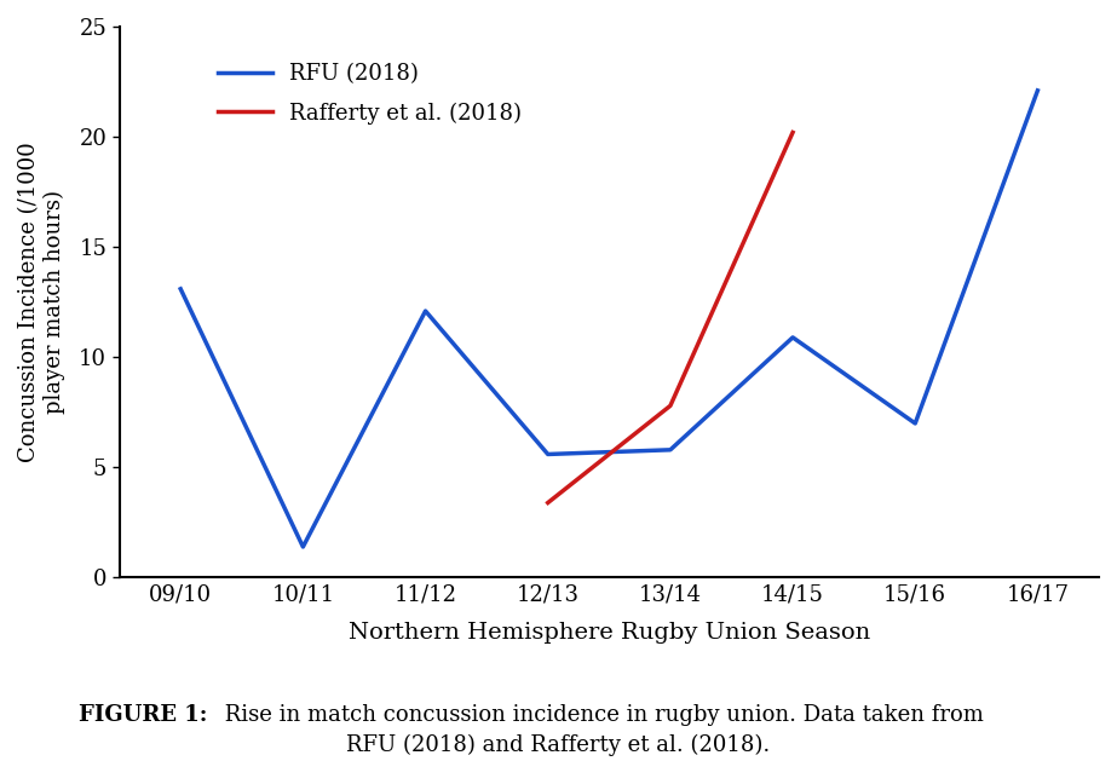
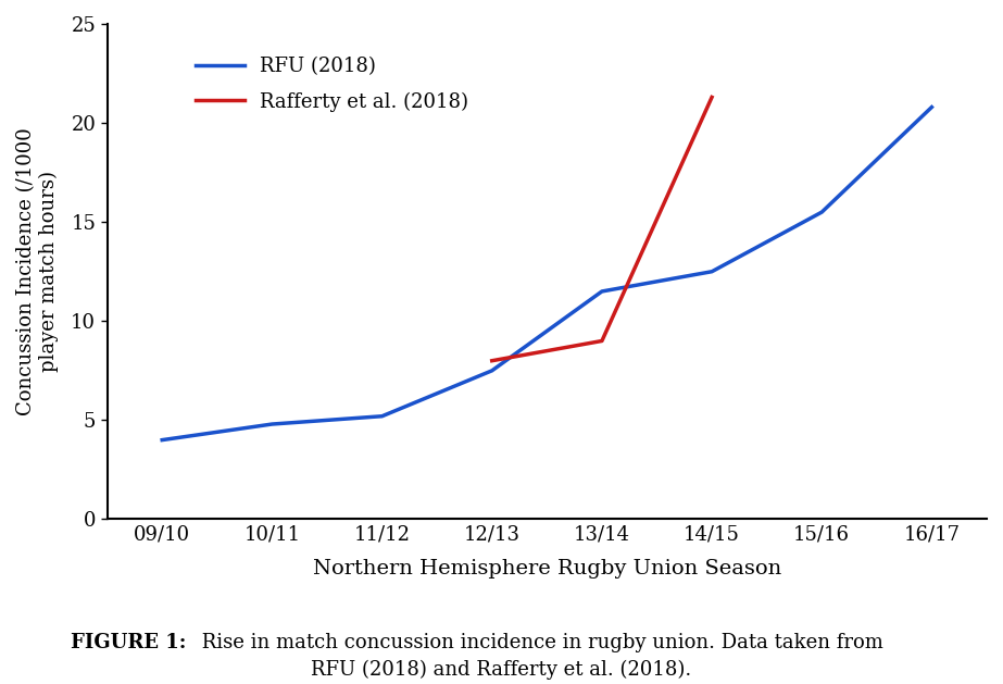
RFU (2018)/09/10: 13.1 -> 4.0
RFU (2018)/10/11: 1.4 -> 4.8
RFU (2018)/11/12: 12.1 -> 5.2
RFU (2018)/12/13: 5.6 -> 7.5
Rafferty et al. (2018)/12/13: 3.4 -> 8.0
RFU (2018)/13/14: 5.8 -> 11.5
Rafferty et al. (2018)/13/14: 7.8 -> 9.0
RFU (2018)/14/15: 10.9 -> 12.5
Rafferty et al. (2018)/14/15: 20.2 -> 21.3
RFU (2018)/15/16: 7.0 -> 15.5
RFU (2018)/16/17: 22.1 -> 20.8
